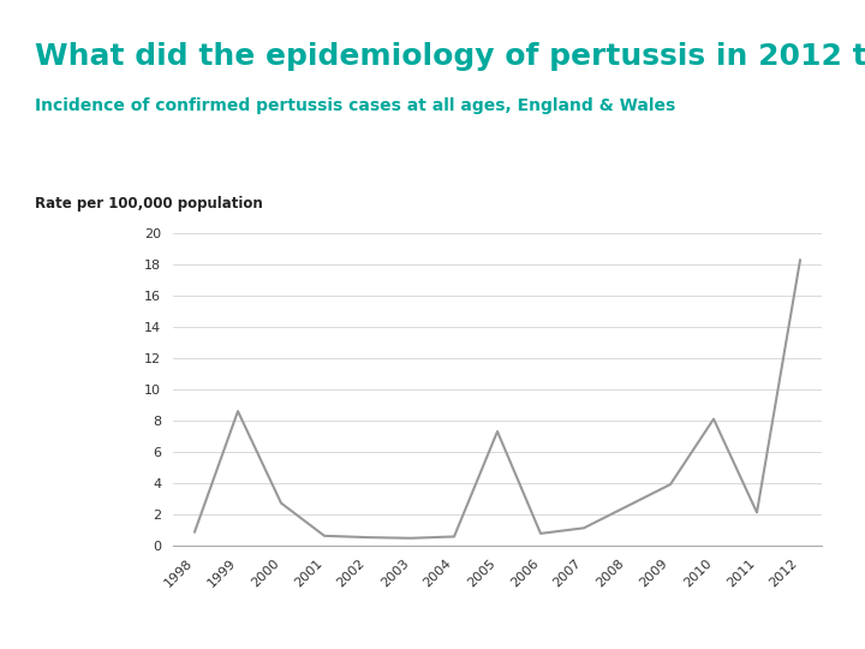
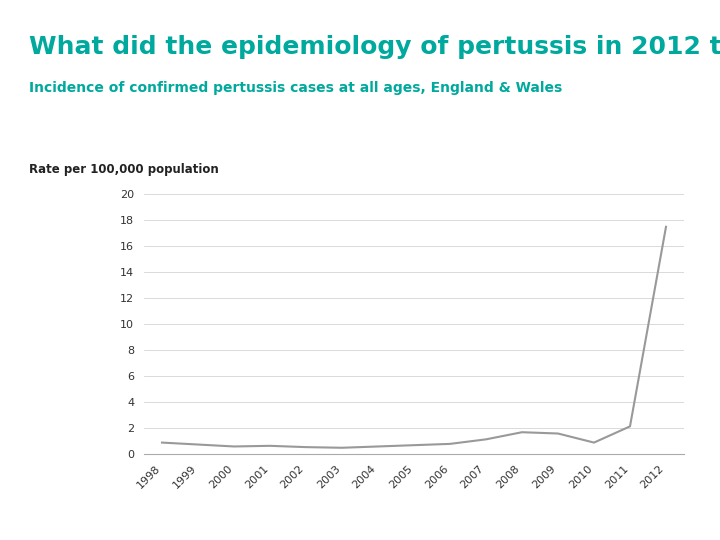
1999: 8.6 -> 0.7
2000: 2.7 -> 0.6
2005: 7.3 -> 0.7
2008: 2.5 -> 1.6
2009: 3.9 -> 1.6
2010: 8.1 -> 0.8
2012: 18.3 -> 17.5
